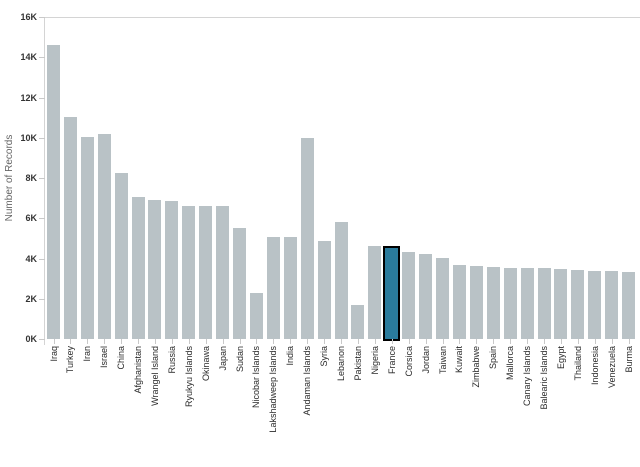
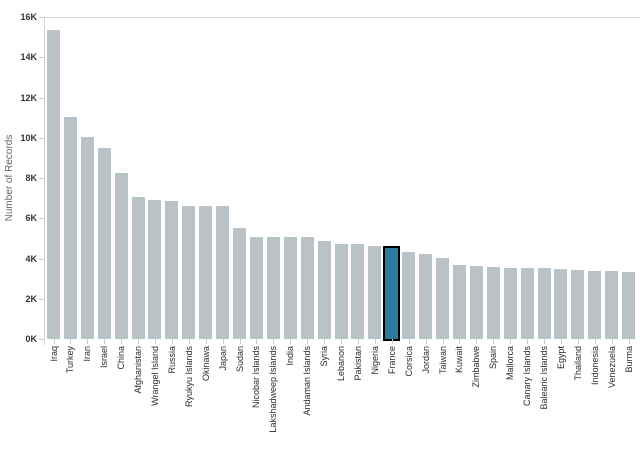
Iraq: 14.6K -> 15.4K
Israel: 10.2K -> 9.5K
Nicobar Islands: 2.3K -> 5.0K
Andaman Islands: 10.0K -> 5.0K
Lebanon: 5.8K -> 4.7K
Pakistan: 1.7K -> 4.7K
